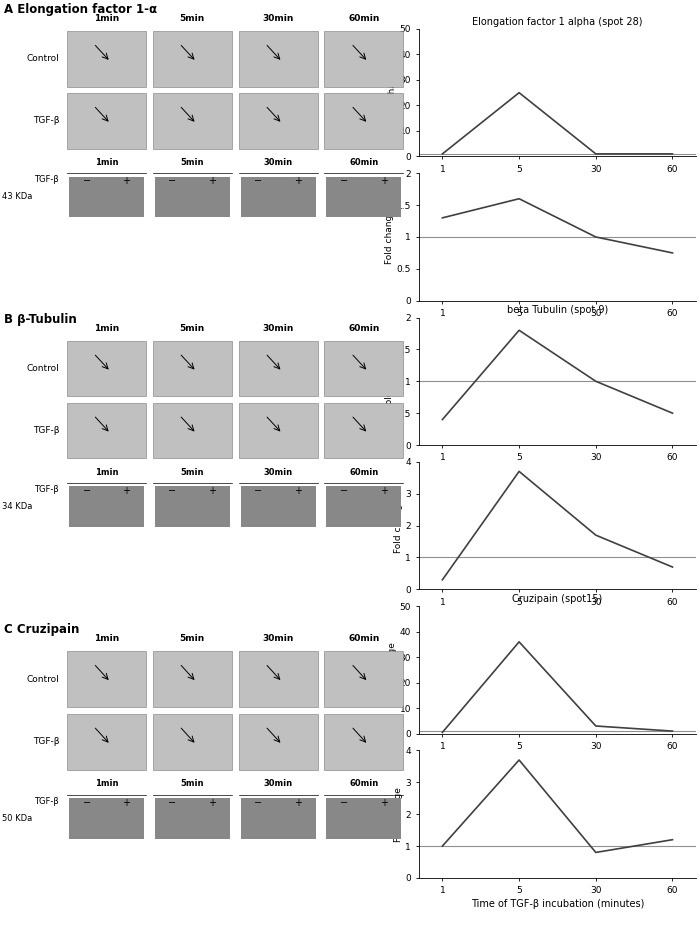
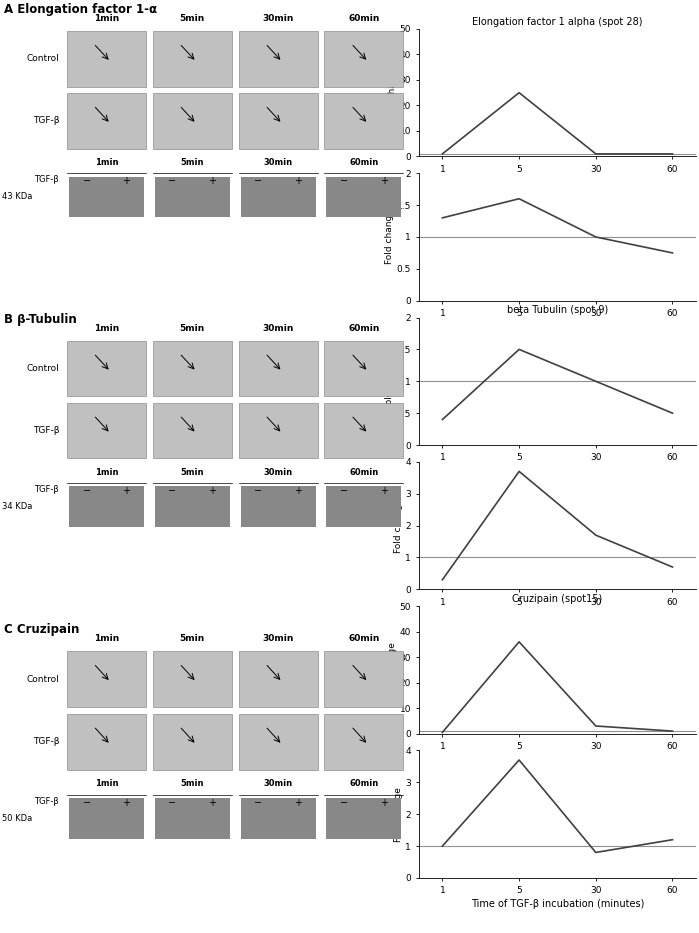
beta Tubulin (spot 9)/5: 1.8 -> 1.5
